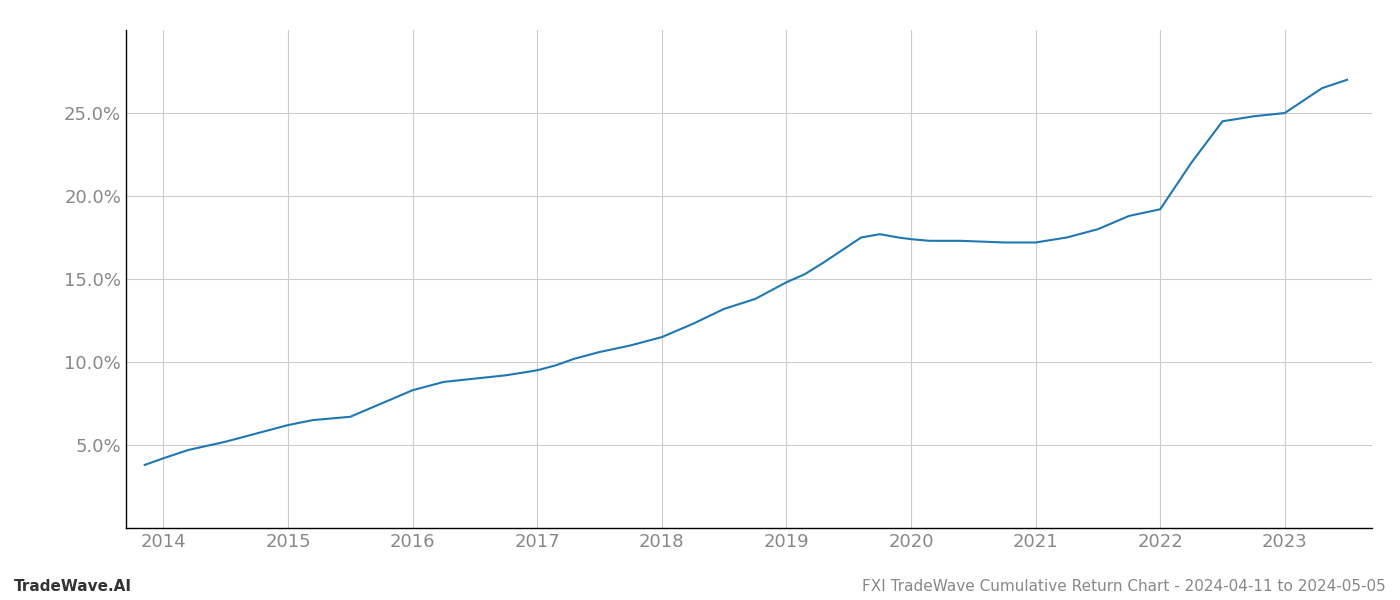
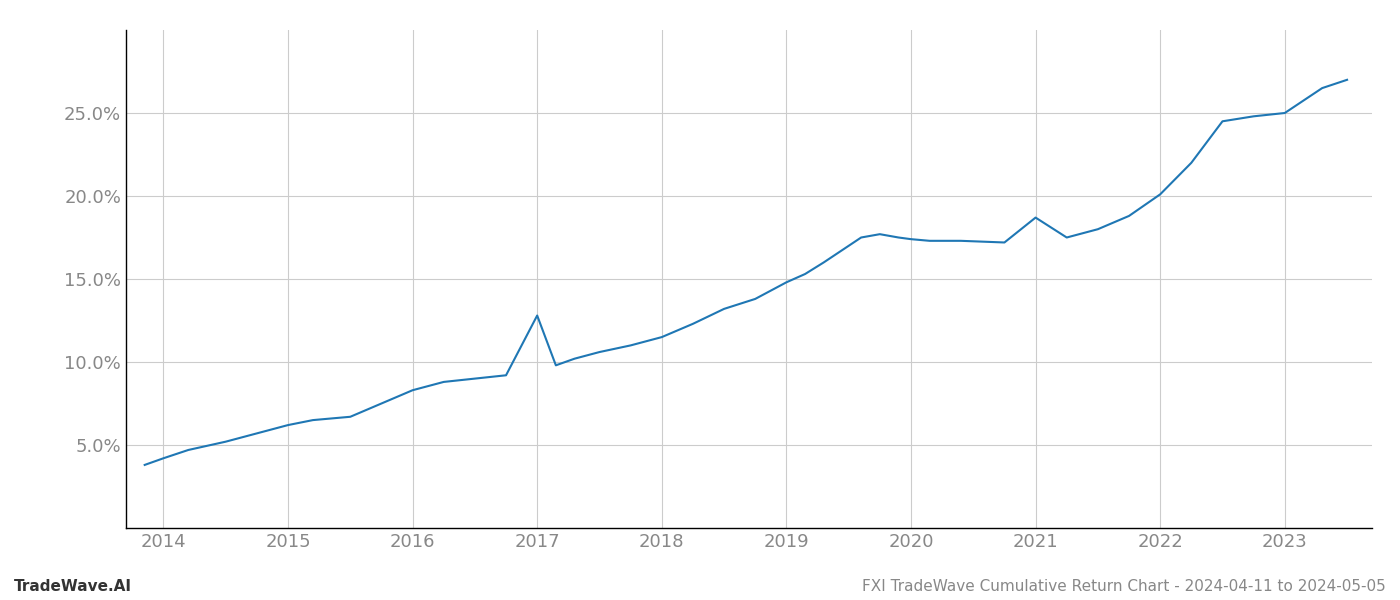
2017: 9.5% -> 12.8%
2021: 17.2% -> 18.7%
2022: 19.2% -> 20.1%
